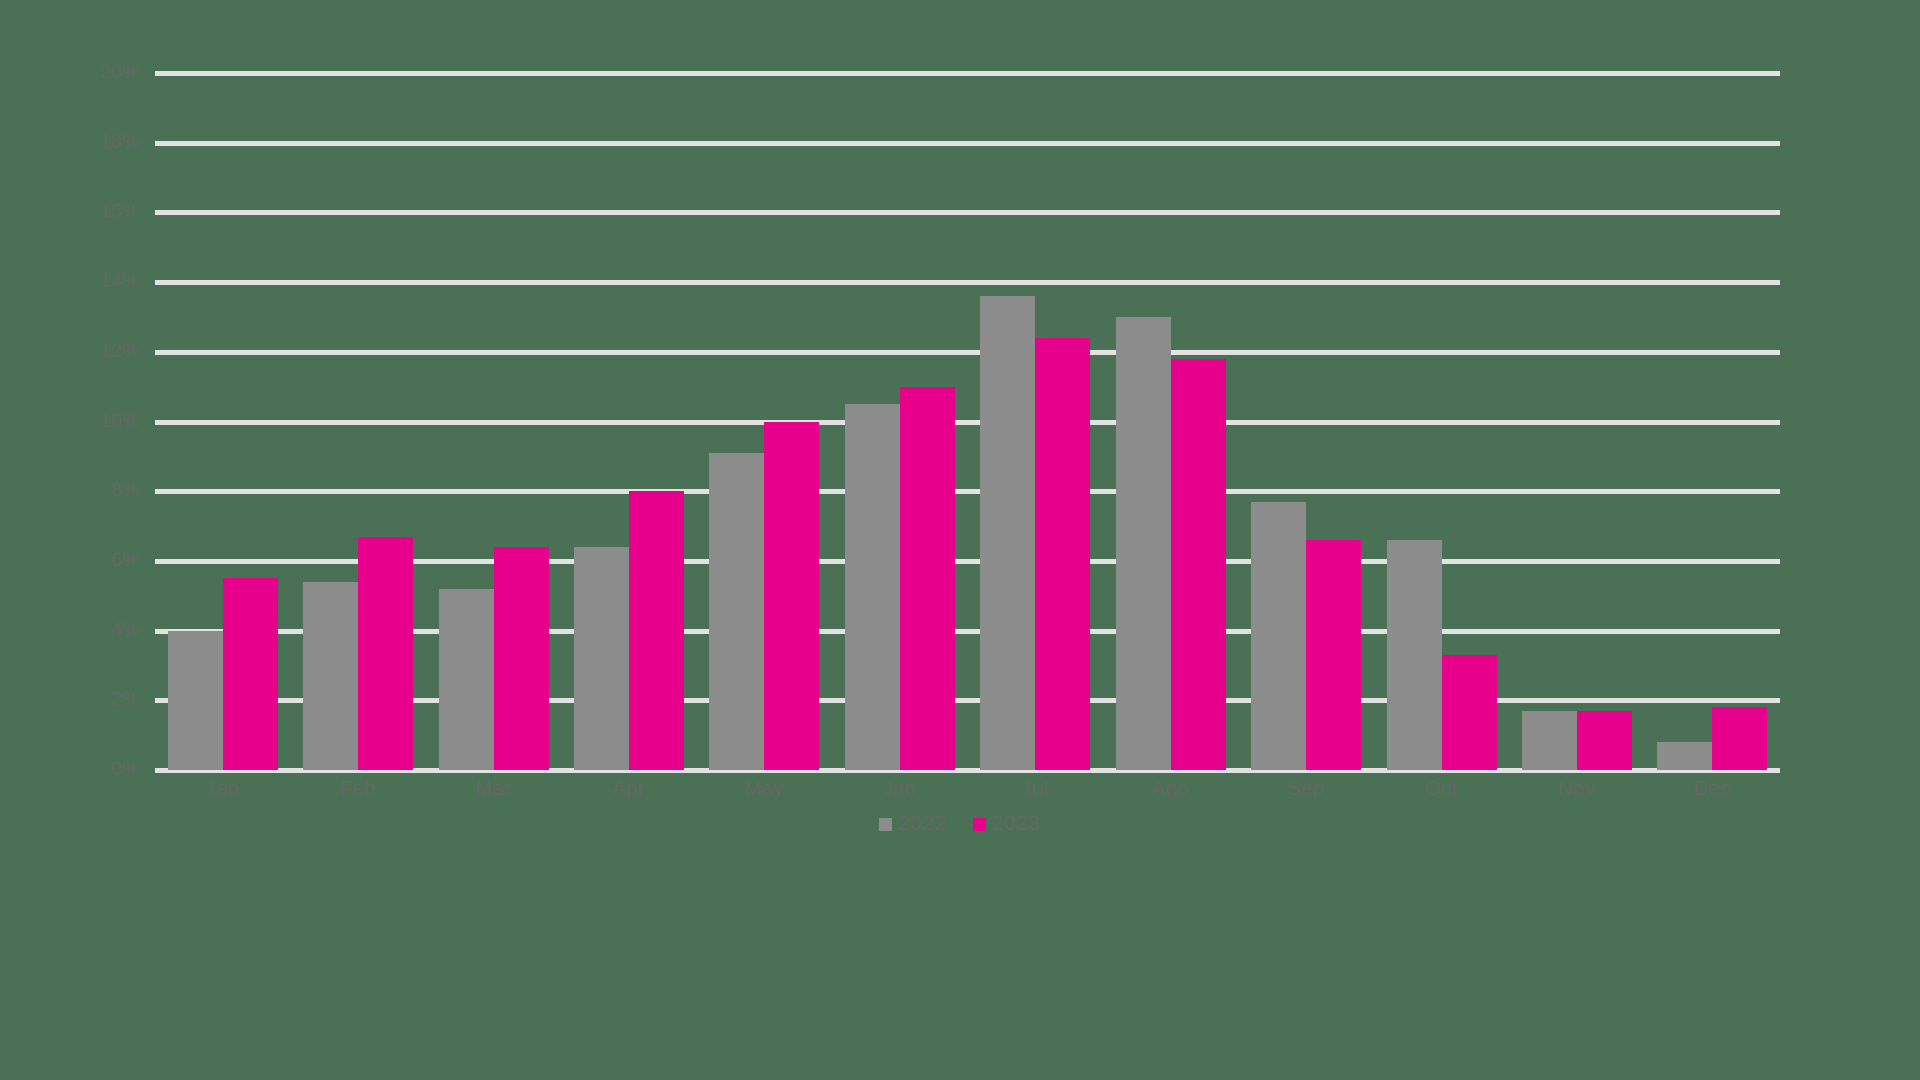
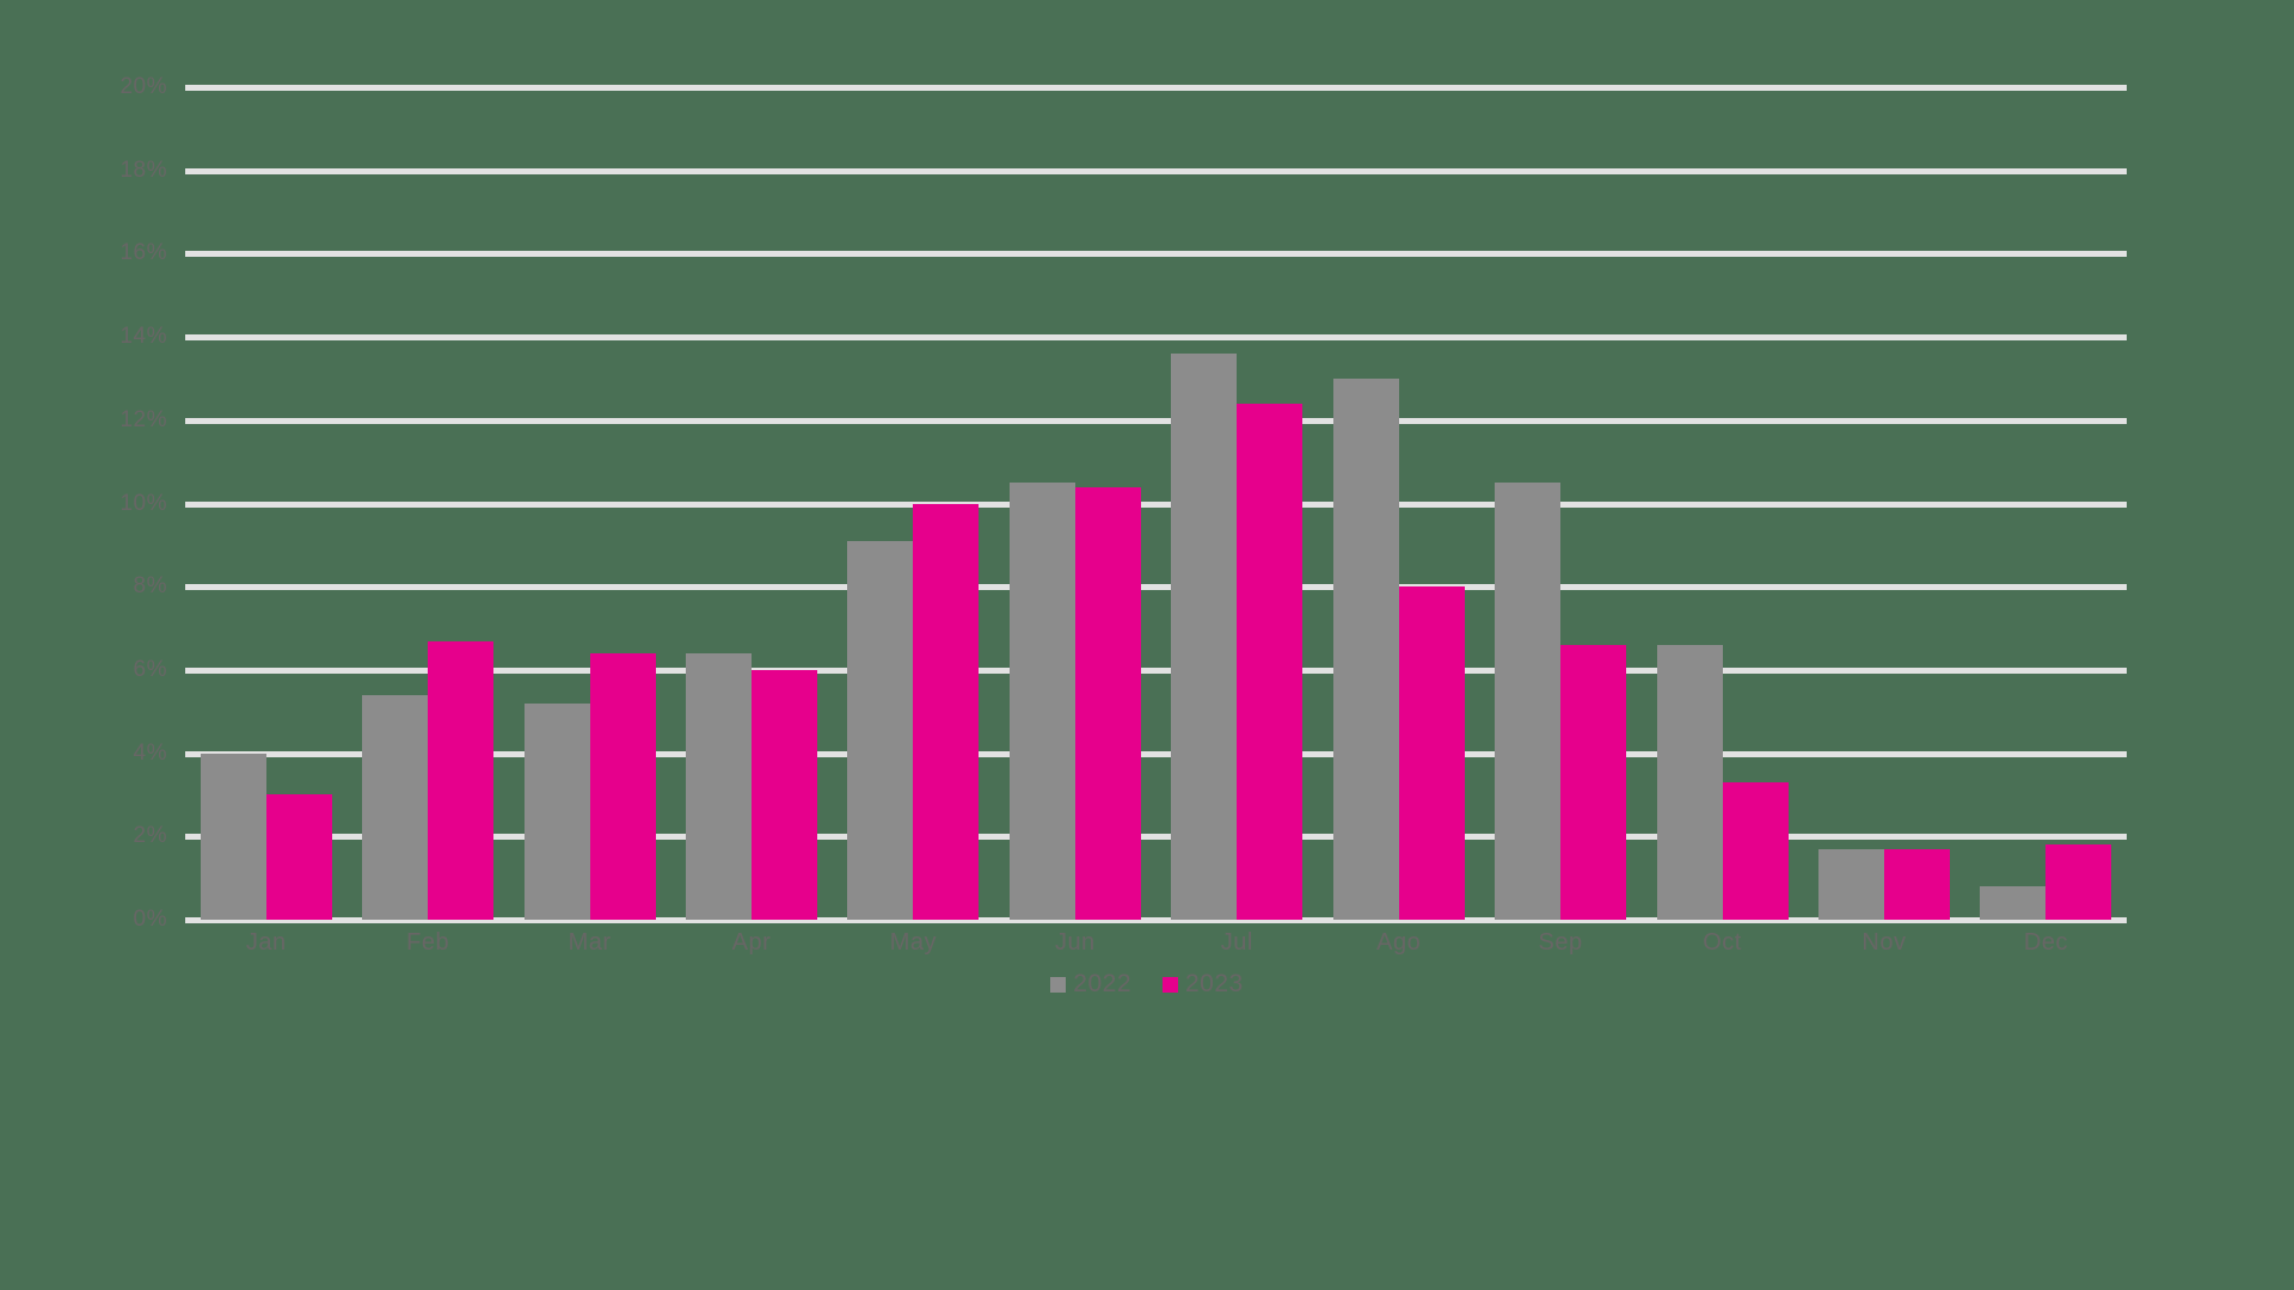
2023/Jan: 5.5% -> 3.0%
2023/Apr: 8.0% -> 6.0%
2023/Jun: 11.0% -> 10.4%
2023/Ago: 11.8% -> 8.0%
2022/Sep: 7.7% -> 10.5%
